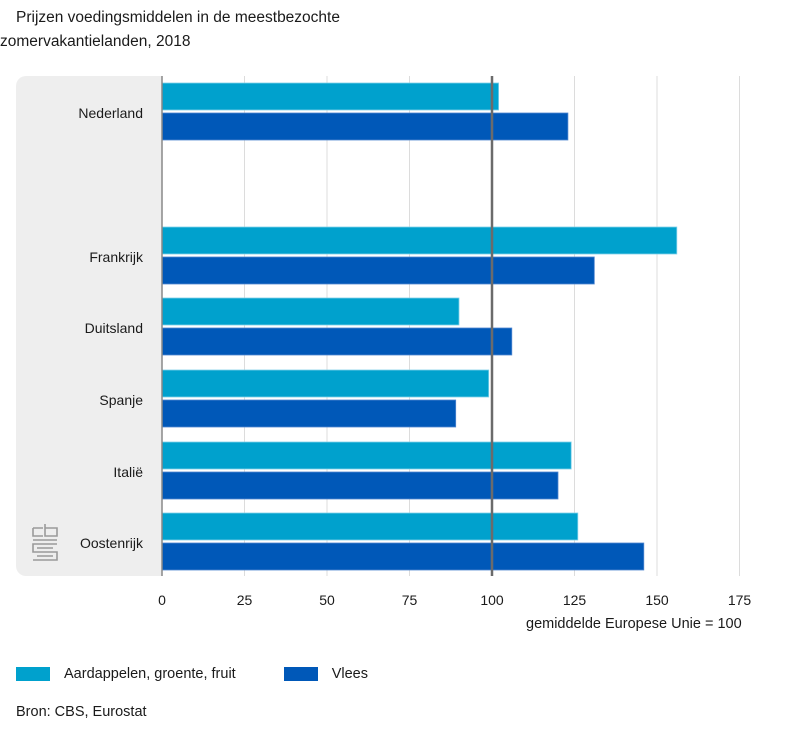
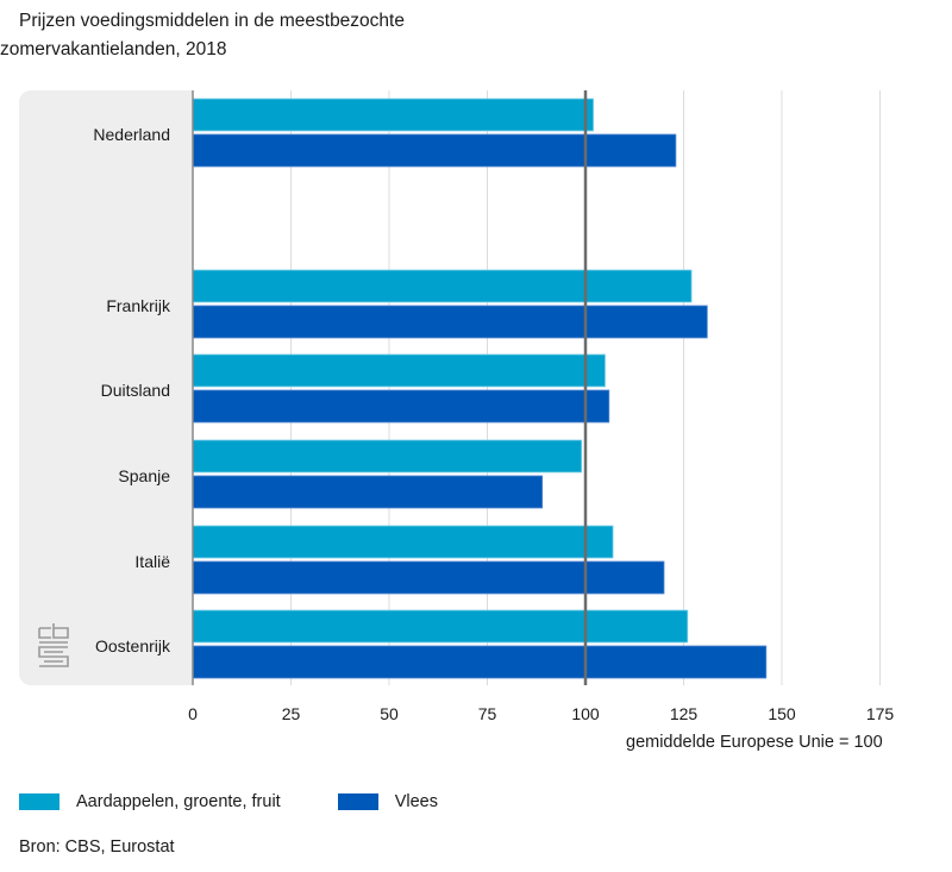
Aardappelen, groente, fruit/Frankrijk: 156 -> 127
Aardappelen, groente, fruit/Duitsland: 90 -> 105
Aardappelen, groente, fruit/Italië: 124 -> 107
